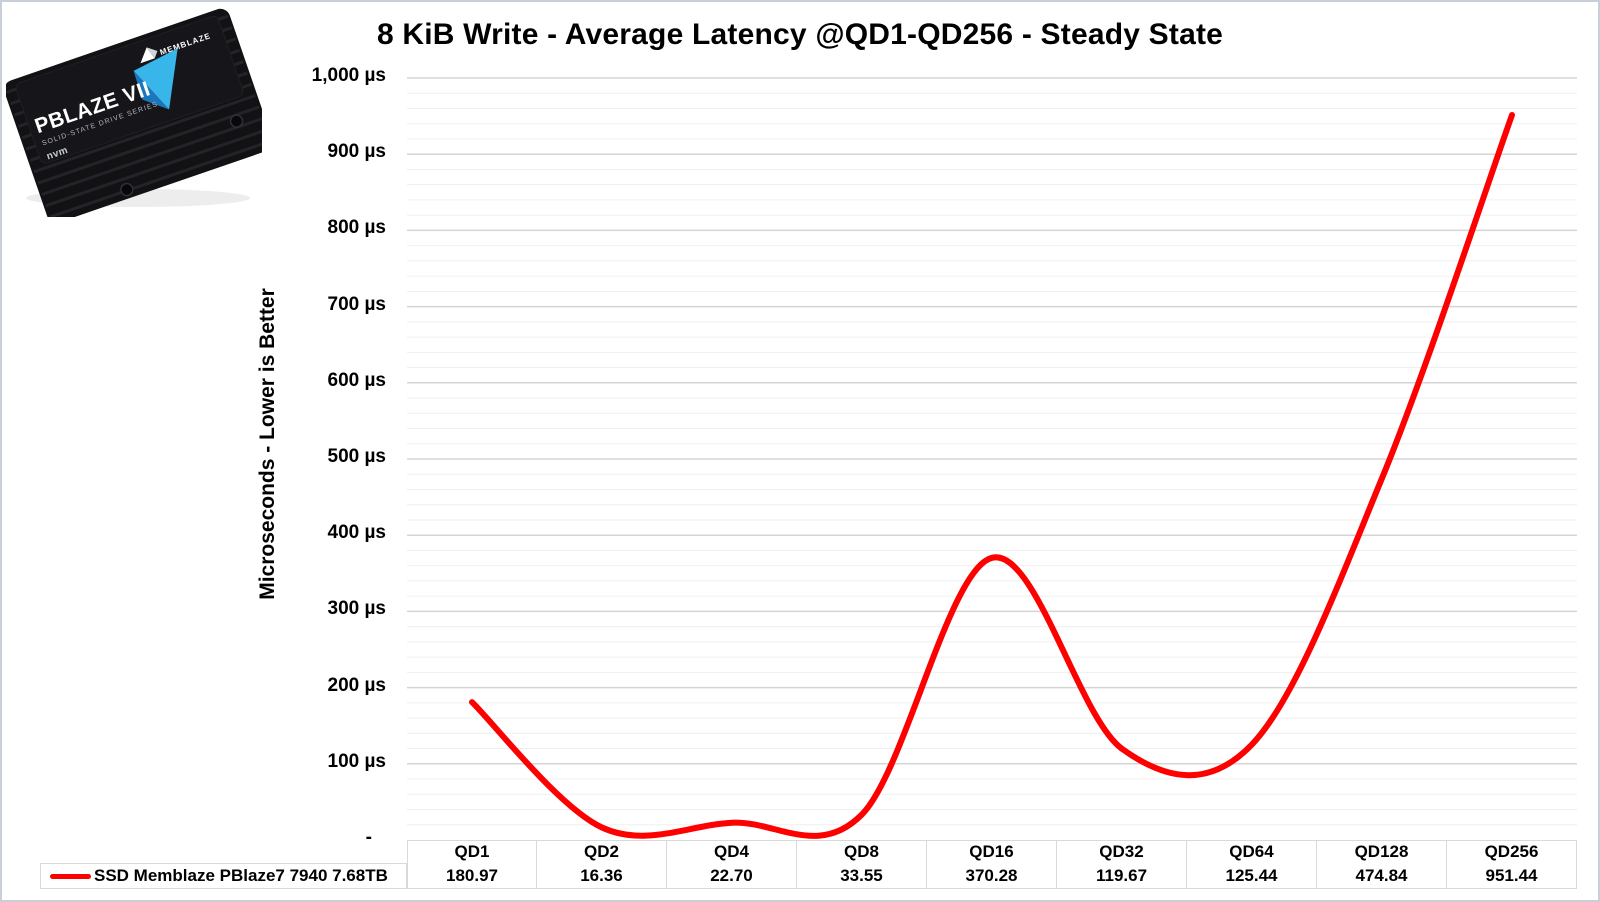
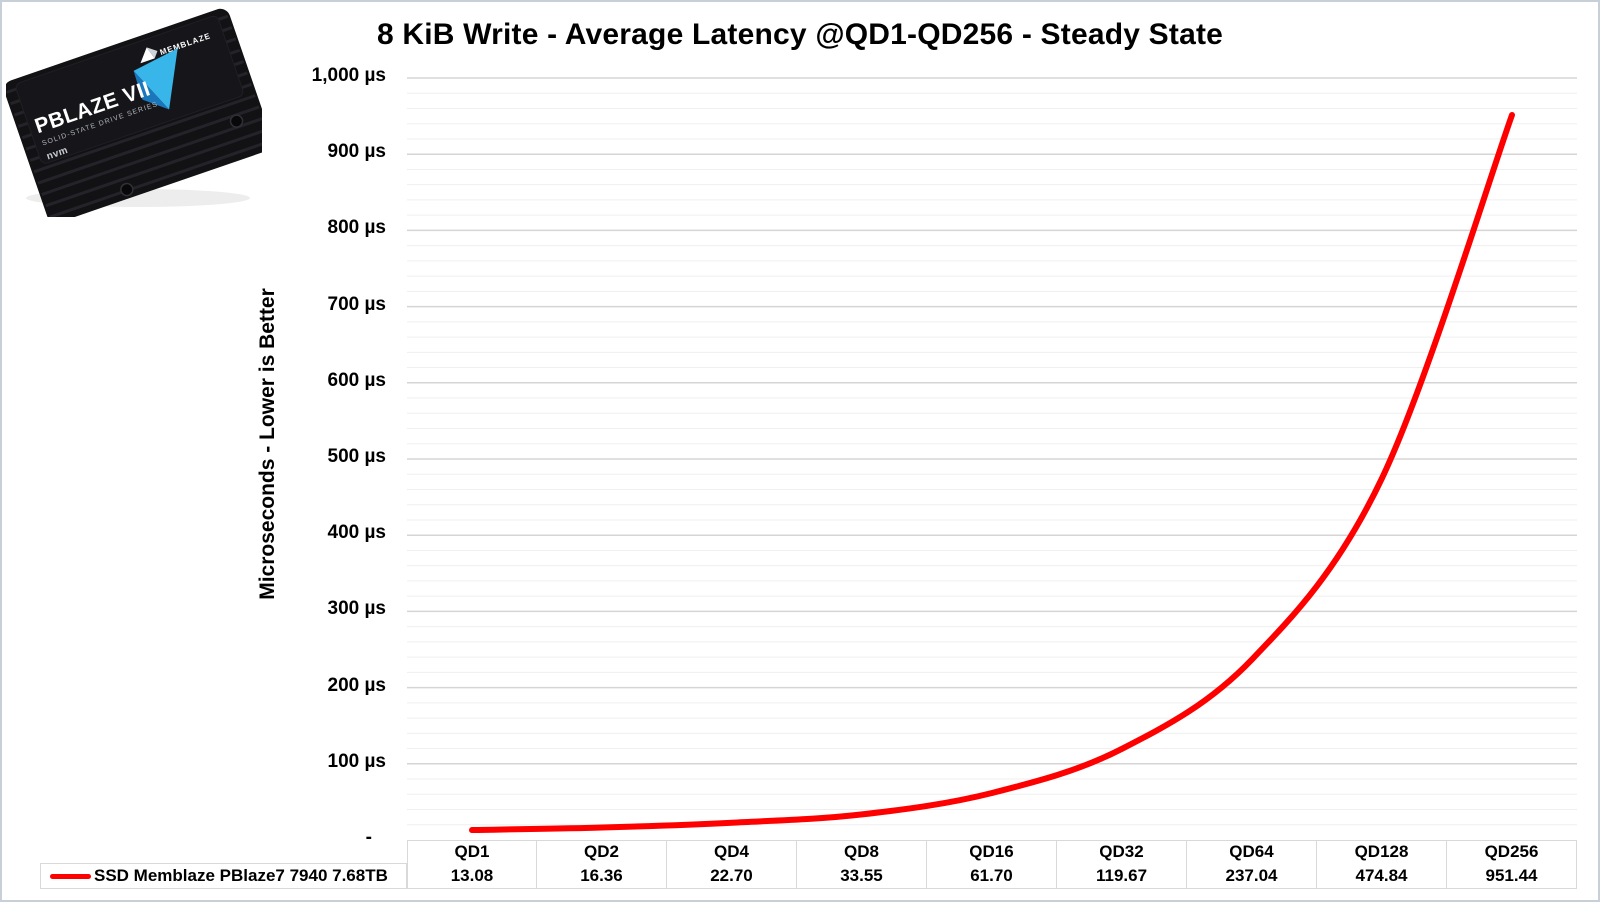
QD1: 180.97 -> 13.08
QD16: 370.28 -> 61.70
QD64: 125.44 -> 237.04
